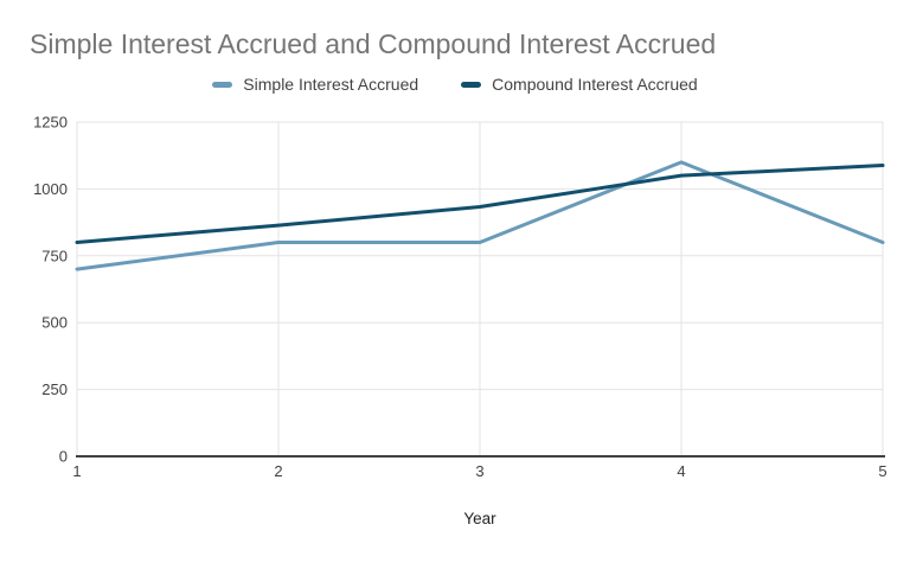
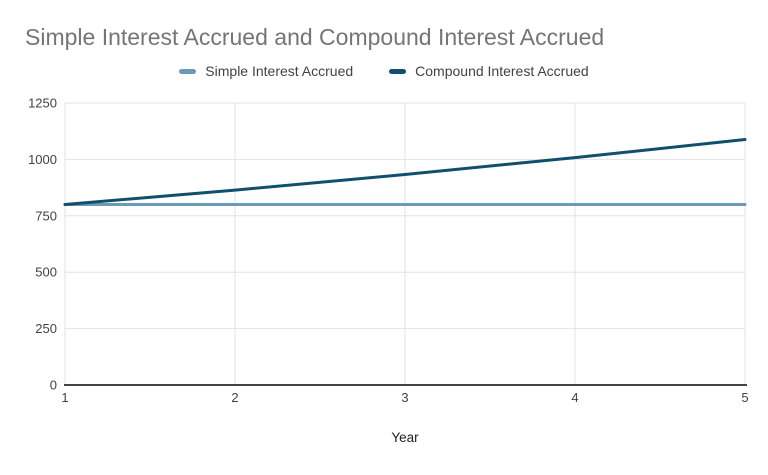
Simple Interest Accrued/1: 700 -> 800
Simple Interest Accrued/4: 1100 -> 800
Compound Interest Accrued/4: 1050 -> 1010
